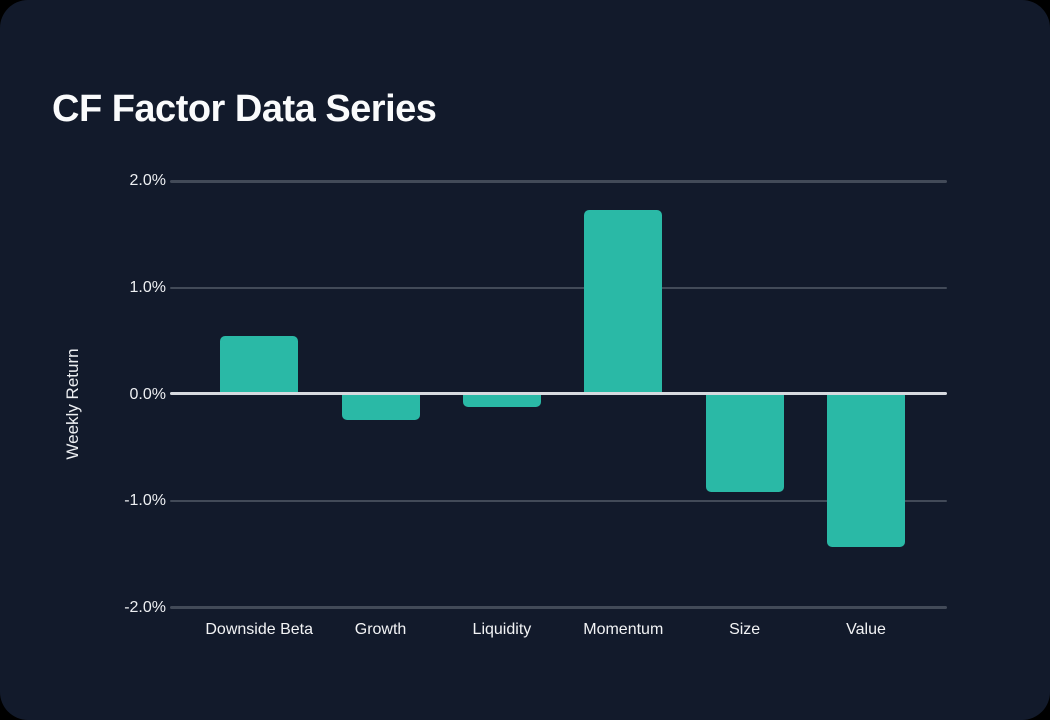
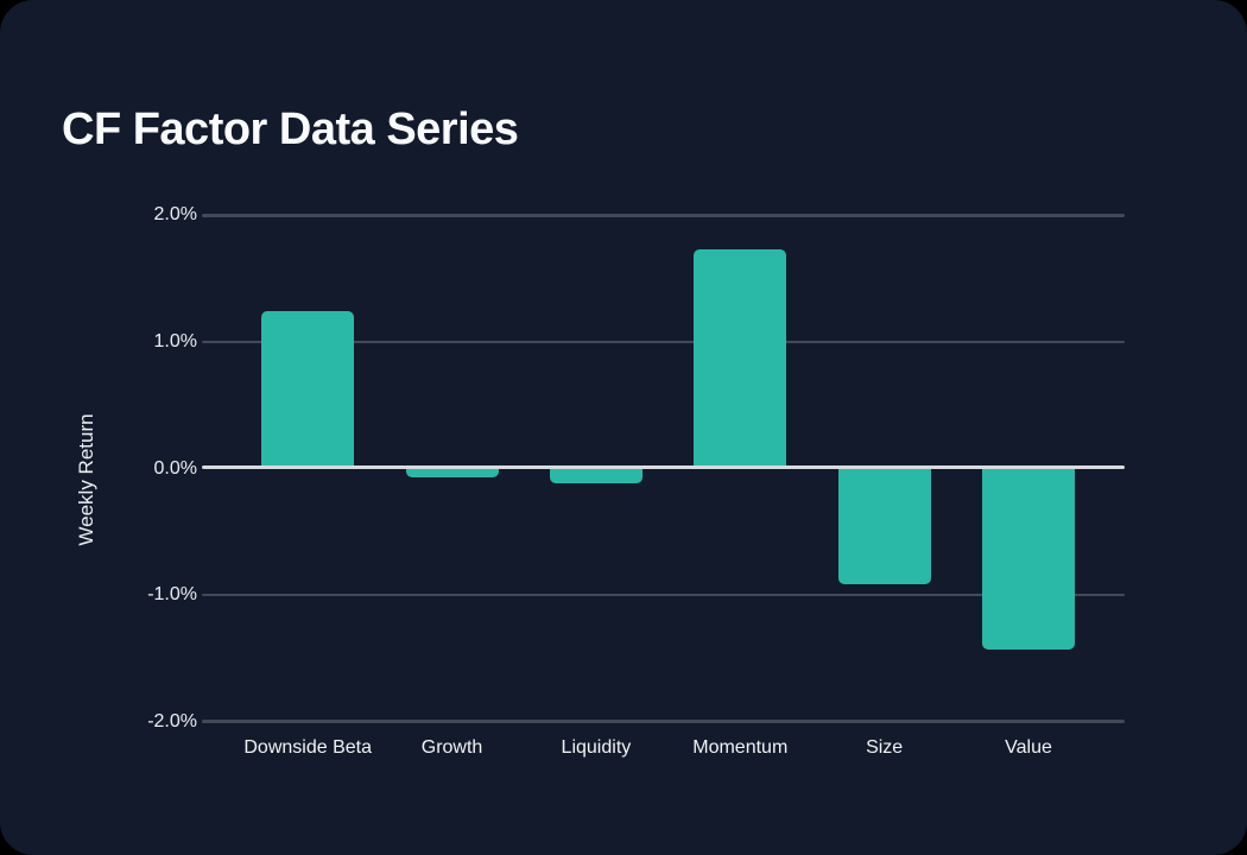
Downside Beta: 0.55% -> 1.24%
Growth: -0.24% -> -0.07%
